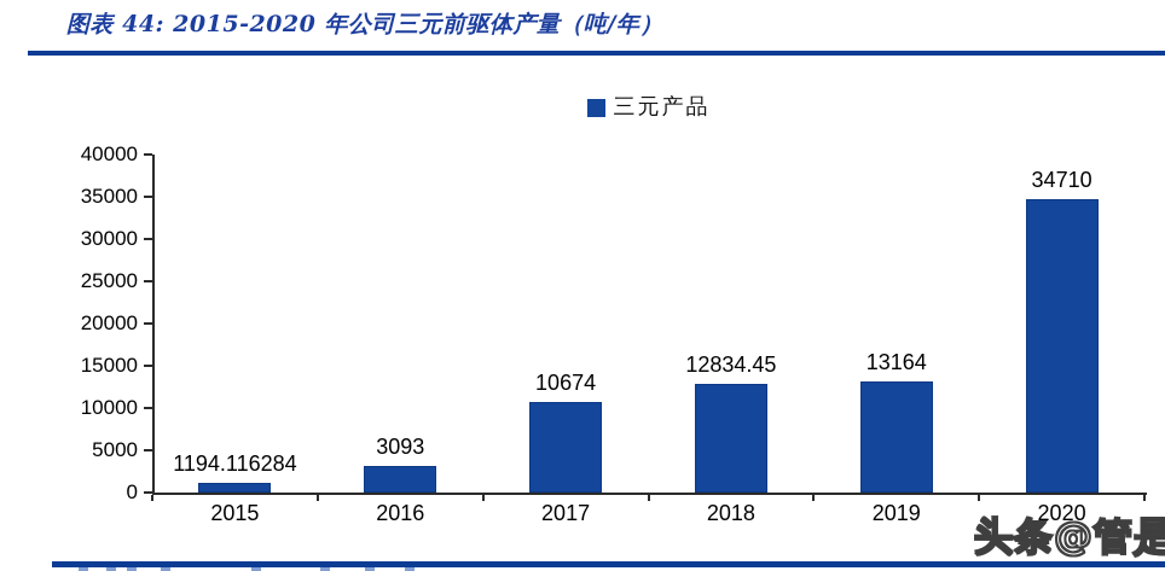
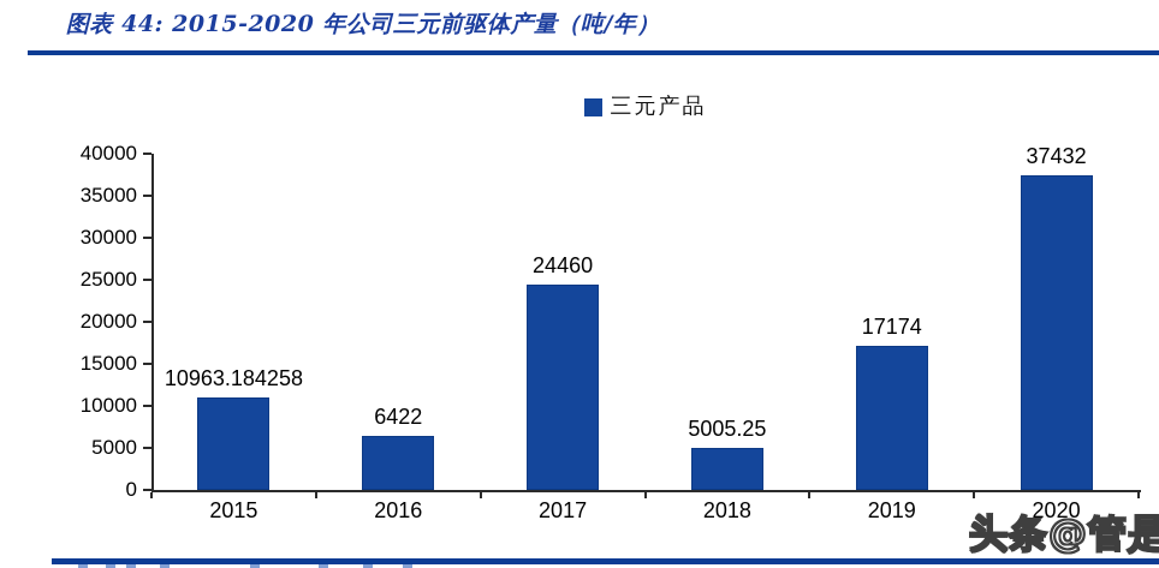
2015: 1194.116284 -> 10963.184258
2016: 3093 -> 6422
2017: 10674 -> 24460
2018: 12834.45 -> 5005.25
2019: 13164 -> 17174
2020: 34710 -> 37432
